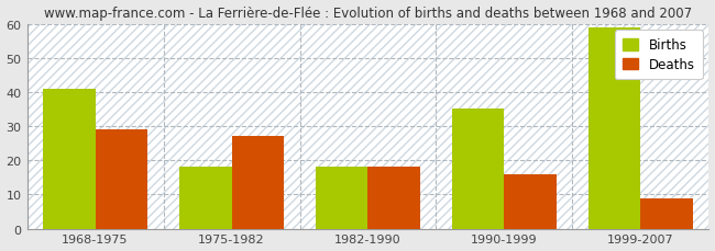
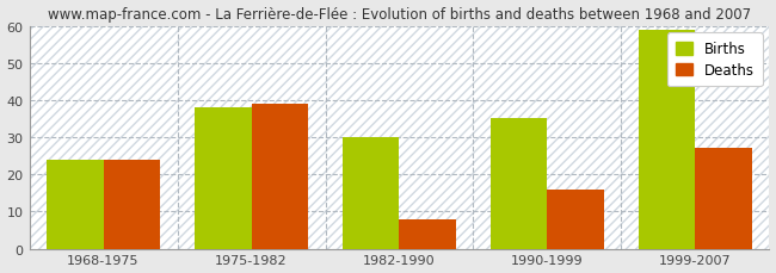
Births/1968-1975: 41 -> 24
Deaths/1968-1975: 29 -> 24
Births/1975-1982: 18 -> 38
Deaths/1975-1982: 27 -> 39
Births/1982-1990: 18 -> 30
Deaths/1982-1990: 18 -> 8
Deaths/1999-2007: 9 -> 27
